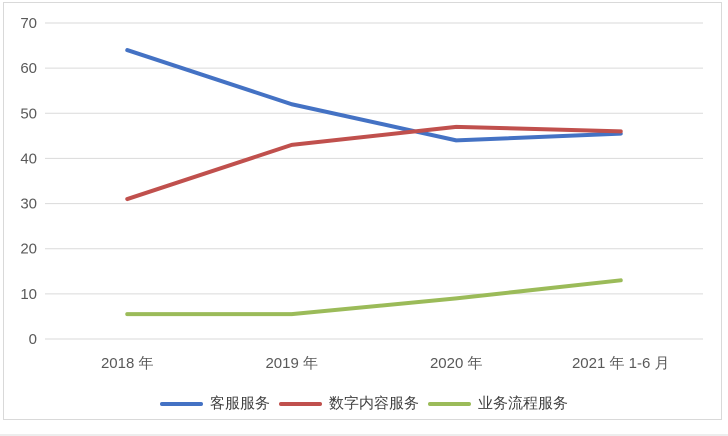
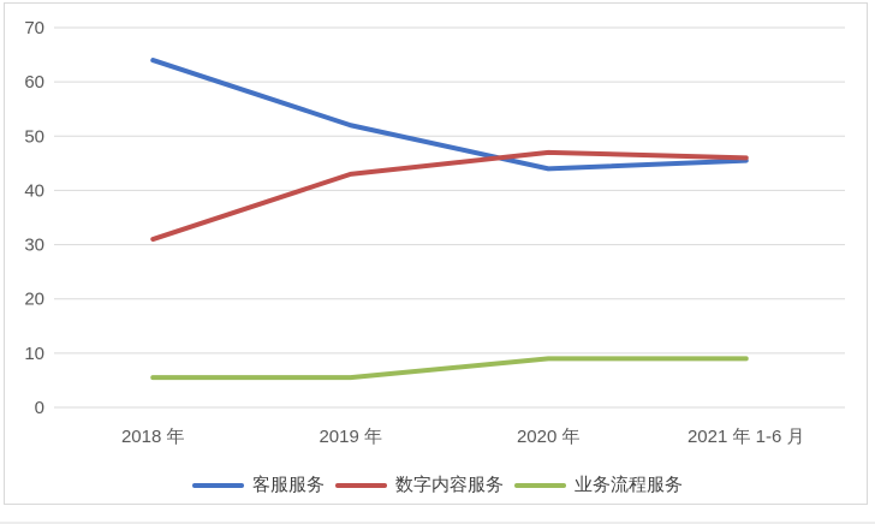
业务流程服务/2021 年 1-6 月: 13 -> 9
